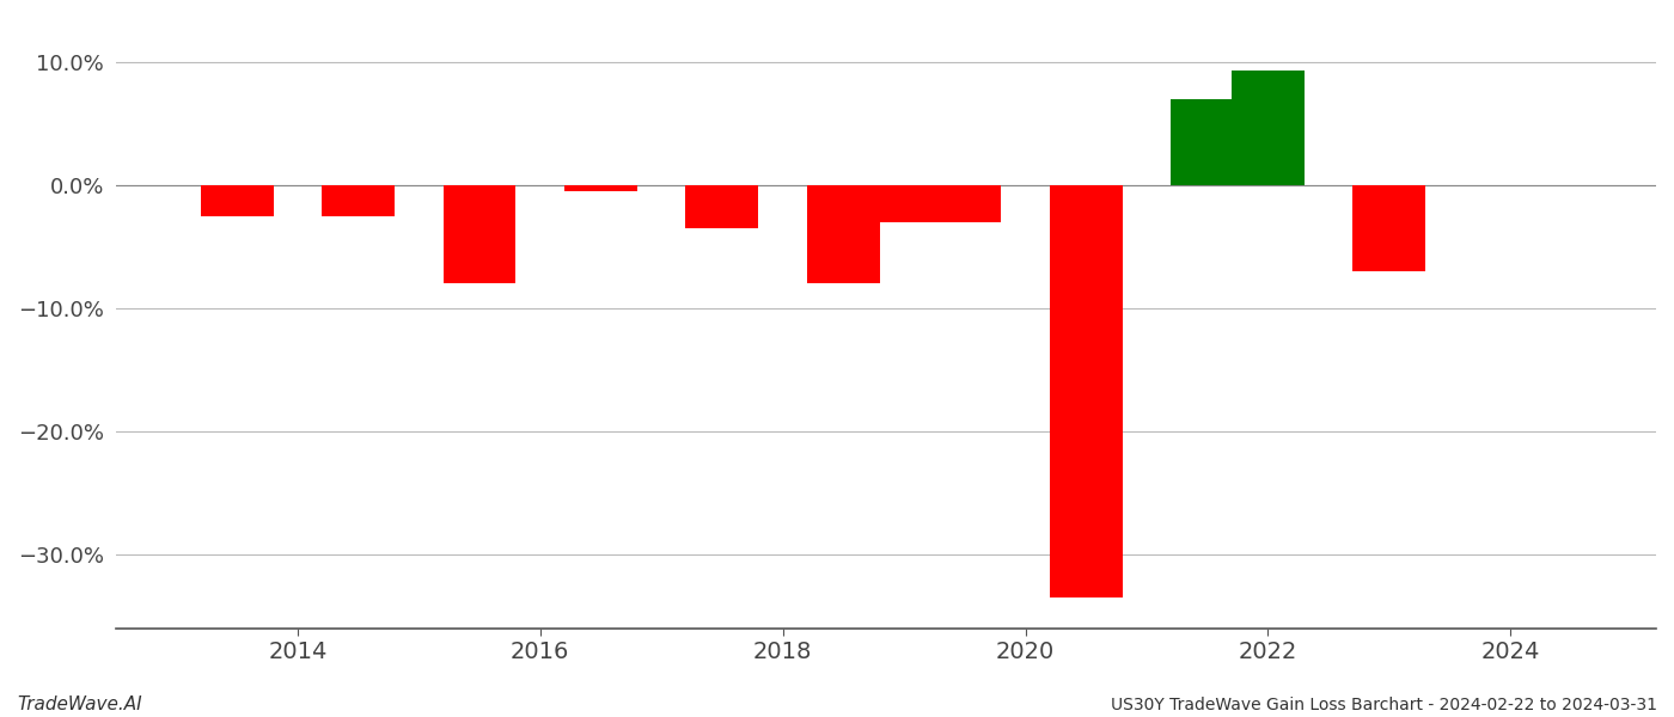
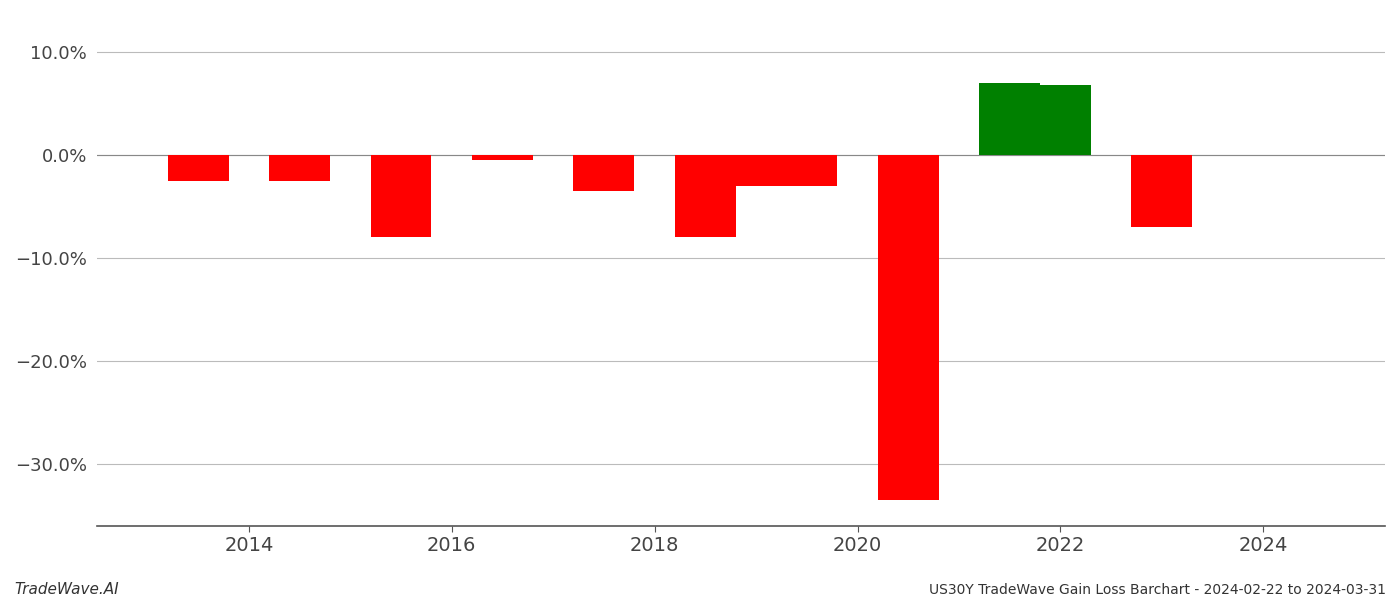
2022: 9.3% -> 6.8%
